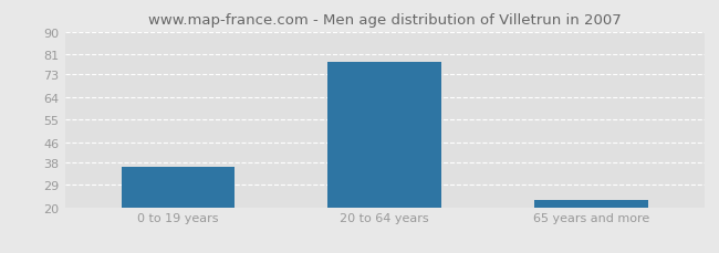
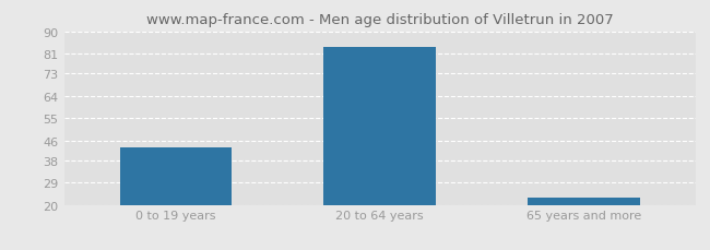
0 to 19 years: 36 -> 43
20 to 64 years: 78 -> 84
